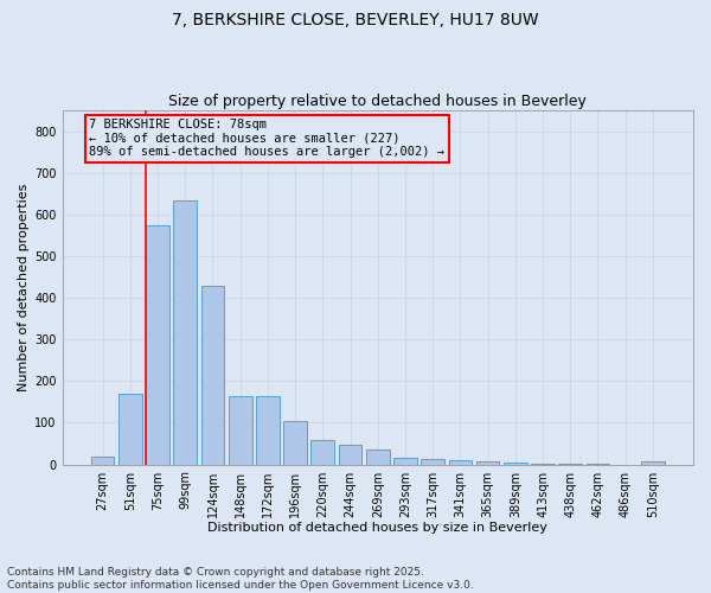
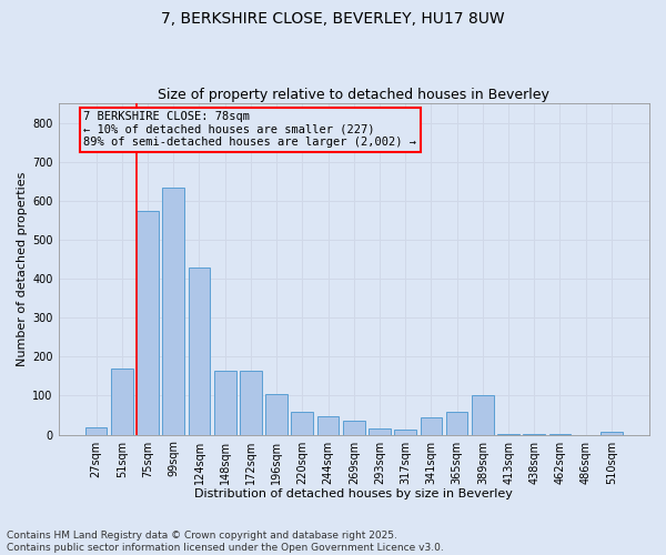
341sqm: 9 -> 45
365sqm: 8 -> 60
389sqm: 5 -> 100
